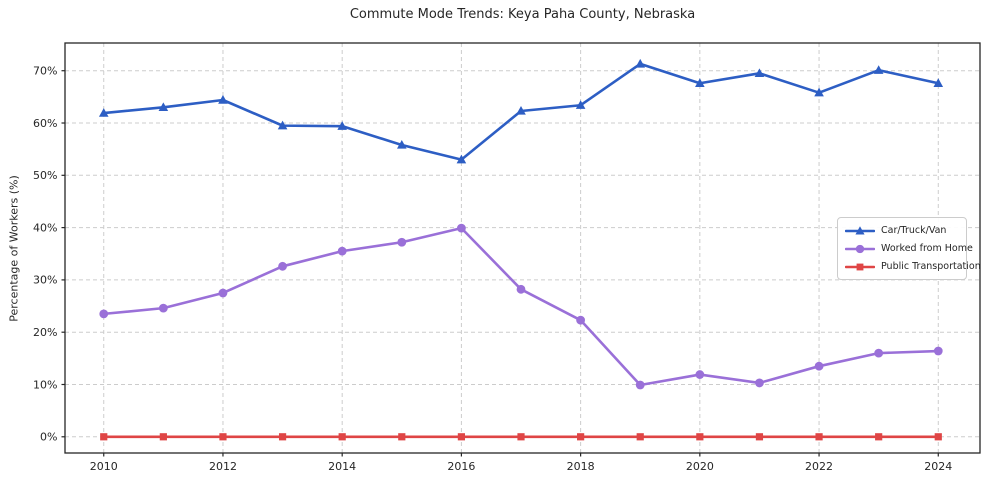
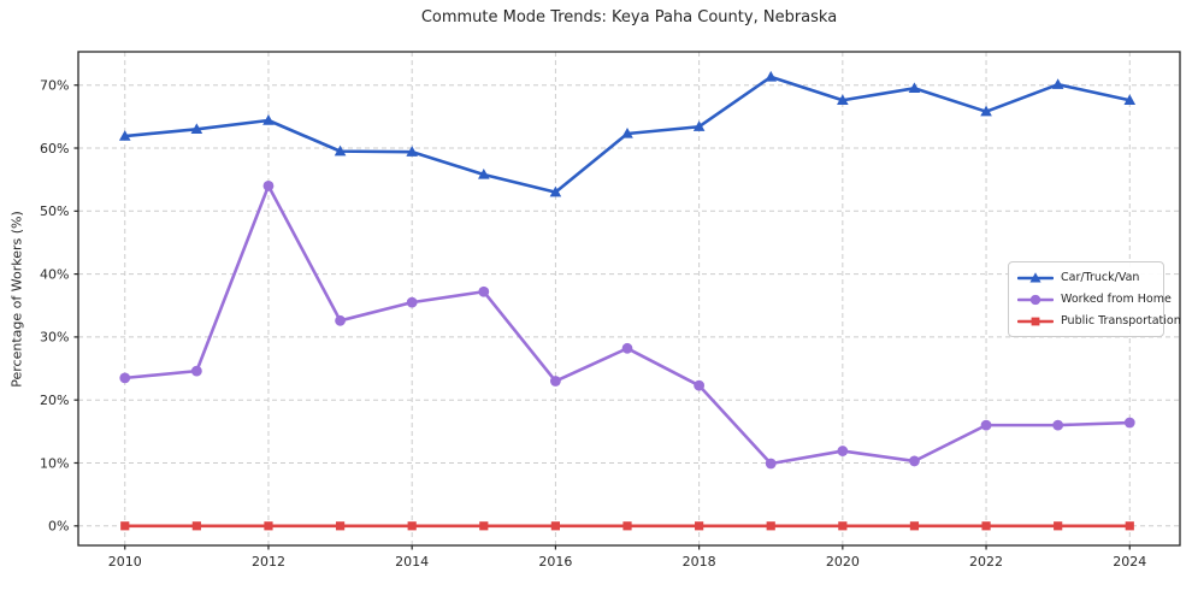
Worked from Home/2012: 28% -> 54%
Worked from Home/2016: 40% -> 23%
Worked from Home/2022: 14% -> 16%
